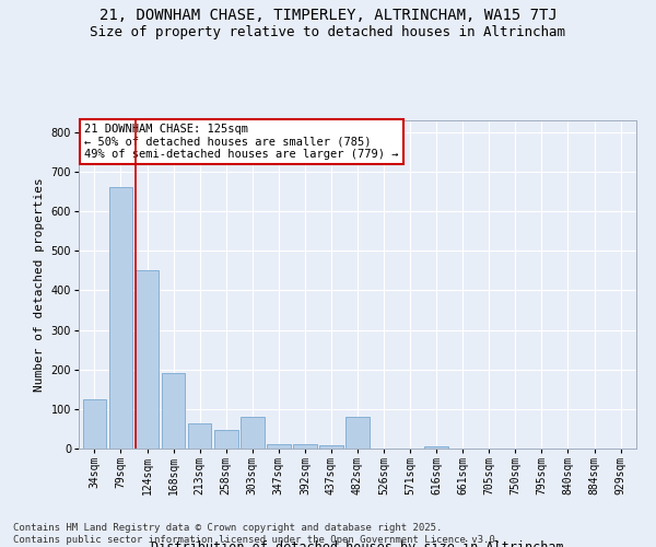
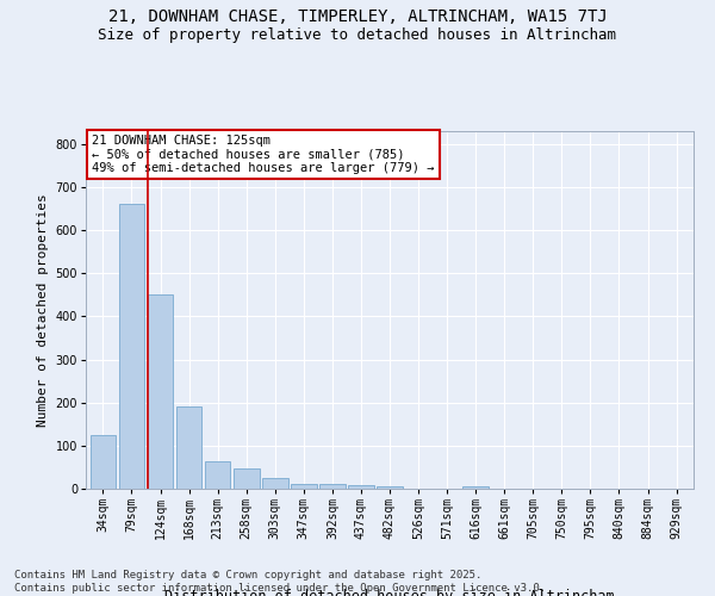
303sqm: 80 -> 25
482sqm: 80 -> 5
